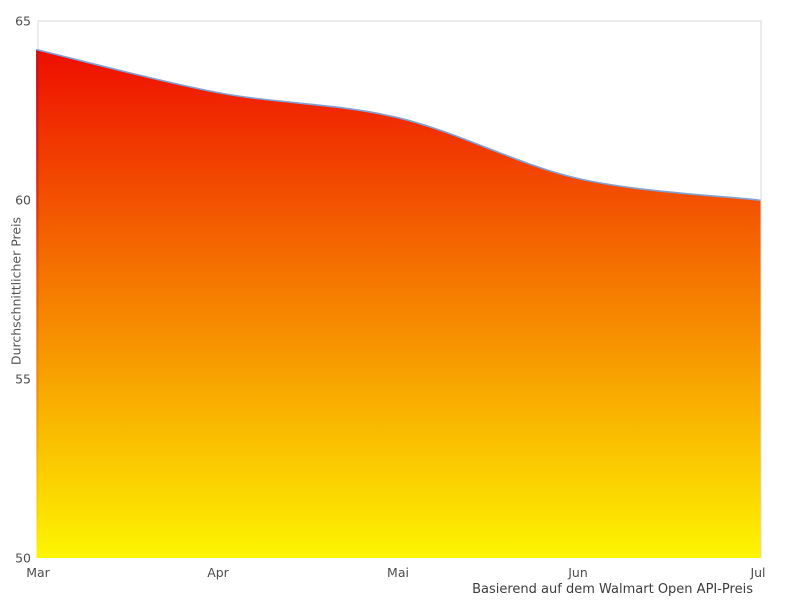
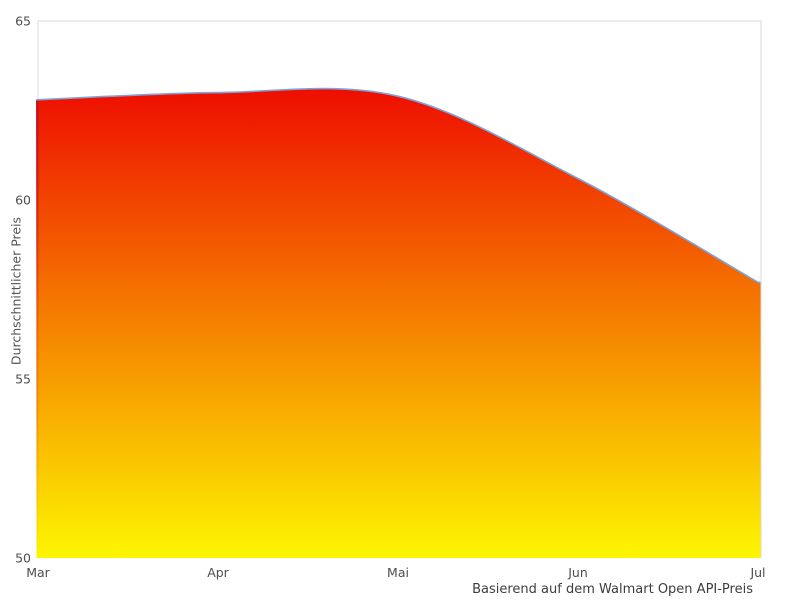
Mar: 64.2 -> 62.8
Mai: 62.3 -> 62.9
Jul: 60.0 -> 57.7
